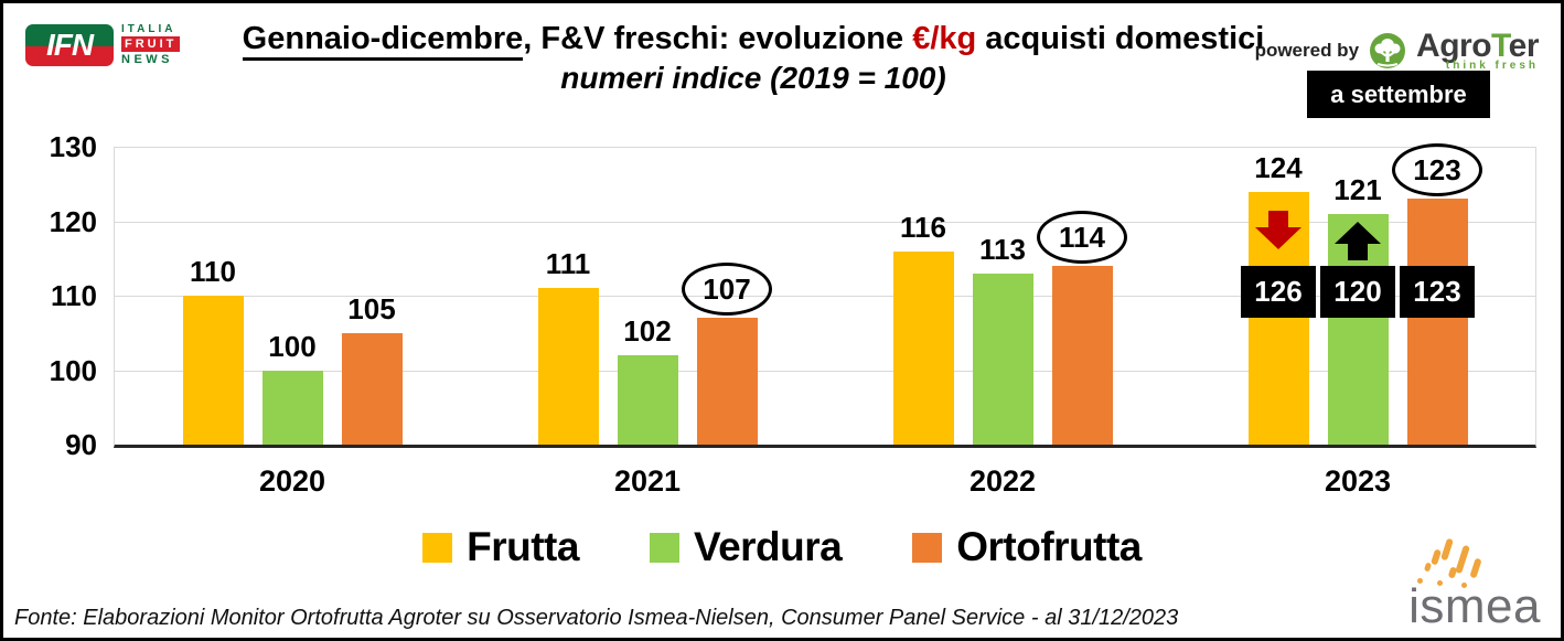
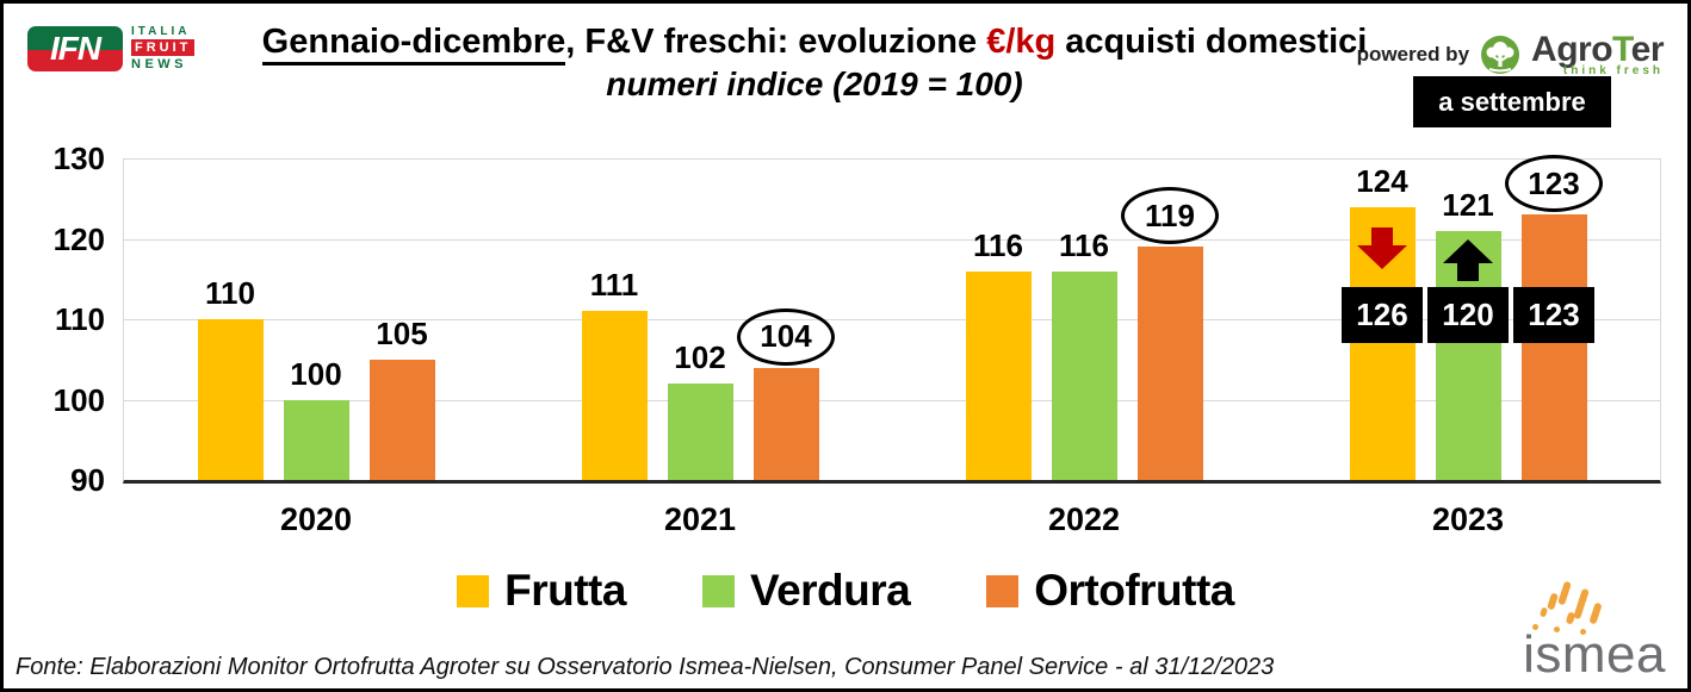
Ortofrutta/2021: 107 -> 104
Verdura/2022: 113 -> 116
Ortofrutta/2022: 114 -> 119
